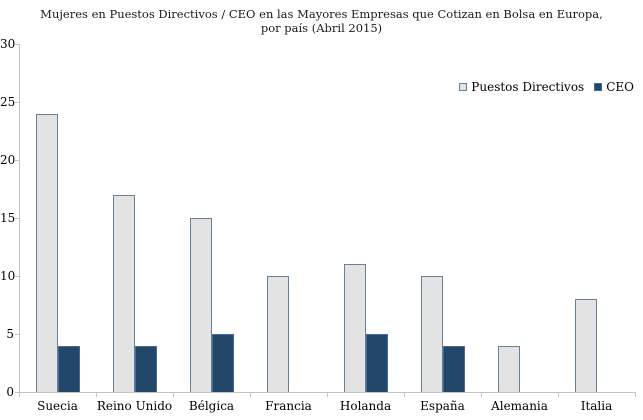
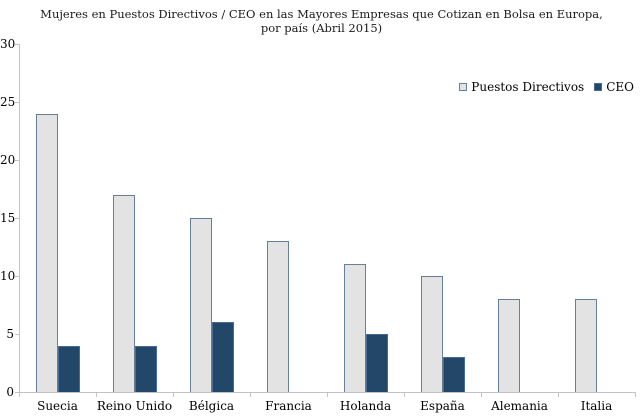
CEO/Bélgica: 5 -> 6
Puestos Directivos/Francia: 10 -> 13
CEO/España: 4 -> 3
Puestos Directivos/Alemania: 4 -> 8
